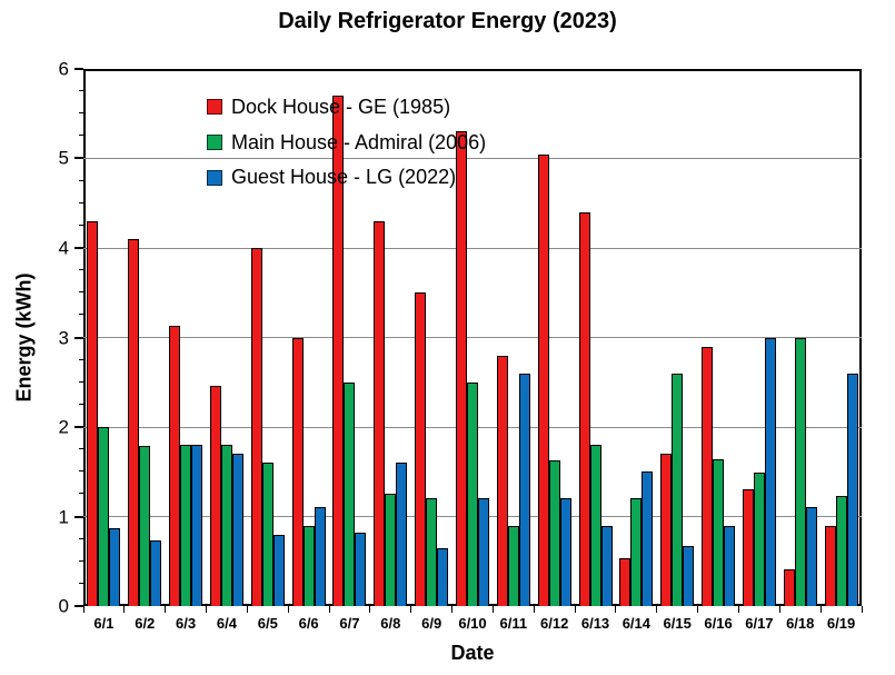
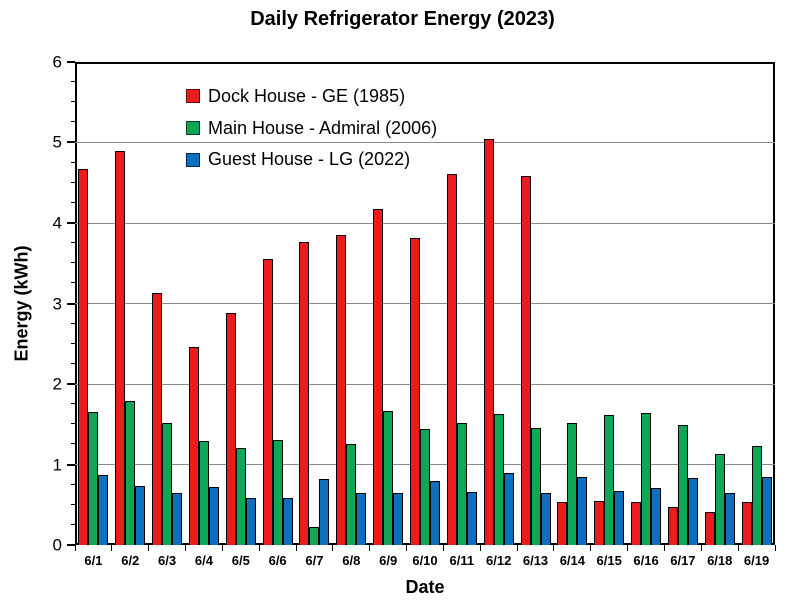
Dock House - GE (1985)/6/1: 4.3 -> 4.7
Main House - Admiral (2006)/6/1: 2.0 -> 1.6
Dock House - GE (1985)/6/2: 4.1 -> 4.9
Main House - Admiral (2006)/6/3: 1.8 -> 1.5
Guest House - LG (2022)/6/3: 1.8 -> 0.6
Main House - Admiral (2006)/6/4: 1.8 -> 1.3
Guest House - LG (2022)/6/4: 1.7 -> 0.7
Dock House - GE (1985)/6/5: 4.0 -> 2.9
Main House - Admiral (2006)/6/5: 1.6 -> 1.2
Guest House - LG (2022)/6/5: 0.8 -> 0.6
Dock House - GE (1985)/6/6: 3.0 -> 3.5
Main House - Admiral (2006)/6/6: 0.9 -> 1.3
Guest House - LG (2022)/6/6: 1.1 -> 0.6
Dock House - GE (1985)/6/7: 5.7 -> 3.8
Main House - Admiral (2006)/6/7: 2.5 -> 0.2
Dock House - GE (1985)/6/8: 4.3 -> 3.9
Guest House - LG (2022)/6/8: 1.6 -> 0.7
Dock House - GE (1985)/6/9: 3.5 -> 4.2
Main House - Admiral (2006)/6/9: 1.2 -> 1.7
Dock House - GE (1985)/6/10: 5.3 -> 3.8
Main House - Admiral (2006)/6/10: 2.5 -> 1.4
Guest House - LG (2022)/6/10: 1.2 -> 0.8
Dock House - GE (1985)/6/11: 2.8 -> 4.6
Main House - Admiral (2006)/6/11: 0.9 -> 1.5
Guest House - LG (2022)/6/11: 2.6 -> 0.7
Guest House - LG (2022)/6/12: 1.2 -> 0.9
Dock House - GE (1985)/6/13: 4.4 -> 4.6
Main House - Admiral (2006)/6/13: 1.8 -> 1.4
Guest House - LG (2022)/6/13: 0.9 -> 0.6
Main House - Admiral (2006)/6/14: 1.2 -> 1.5
Guest House - LG (2022)/6/14: 1.5 -> 0.8
Dock House - GE (1985)/6/15: 1.7 -> 0.6
Main House - Admiral (2006)/6/15: 2.6 -> 1.6
Dock House - GE (1985)/6/16: 2.9 -> 0.5
Guest House - LG (2022)/6/16: 0.9 -> 0.7
Dock House - GE (1985)/6/17: 1.3 -> 0.5
Guest House - LG (2022)/6/17: 3.0 -> 0.8
Main House - Admiral (2006)/6/18: 3.0 -> 1.1
Guest House - LG (2022)/6/18: 1.1 -> 0.7
Dock House - GE (1985)/6/19: 0.9 -> 0.5
Guest House - LG (2022)/6/19: 2.6 -> 0.8
